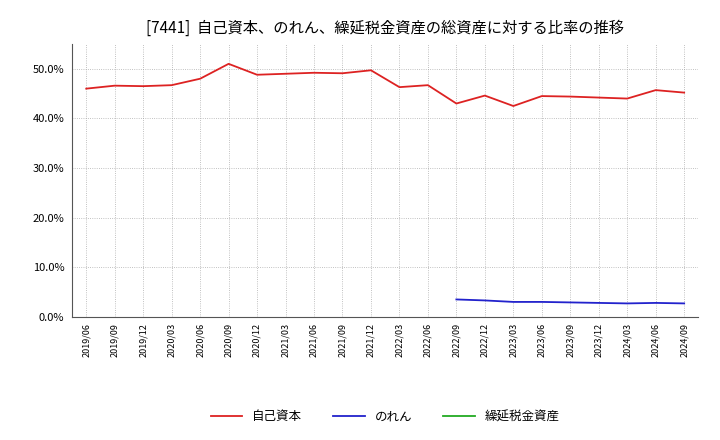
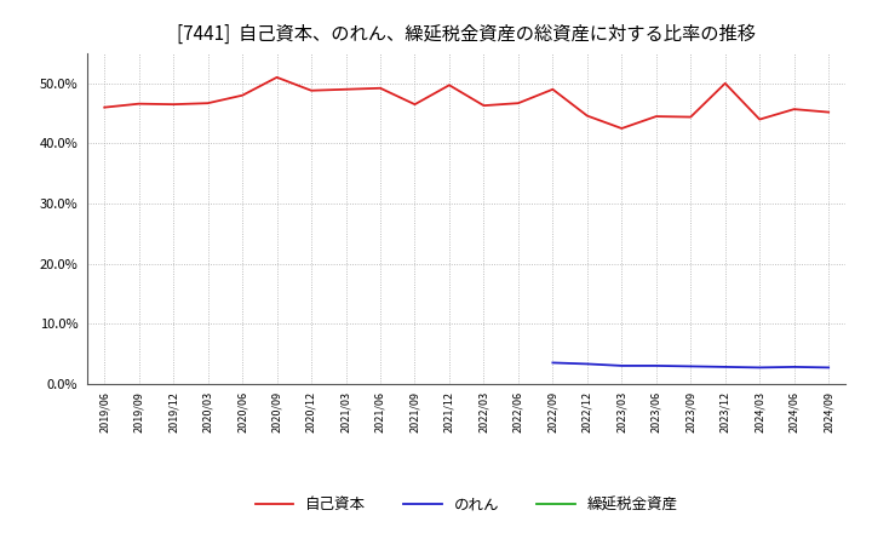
自己資本/2021/09: 49.1% -> 46.5%
自己資本/2022/09: 43.0% -> 49.0%
自己資本/2023/12: 44.2% -> 50.0%
